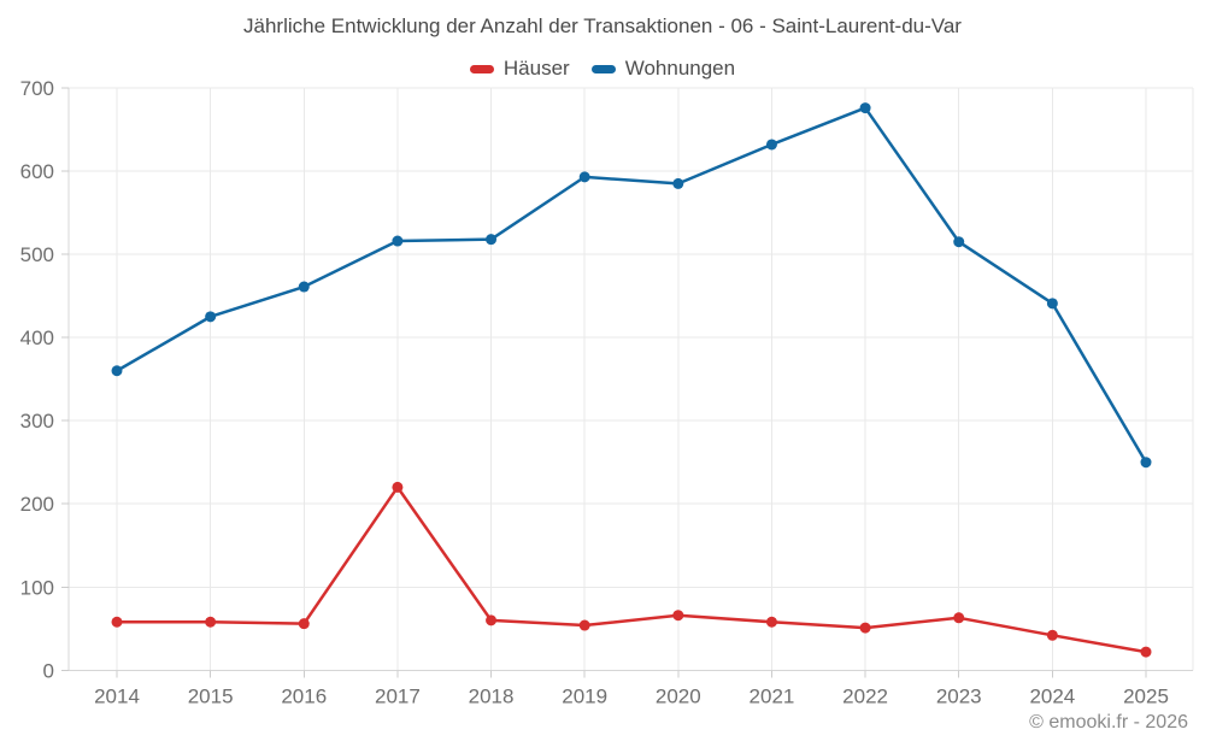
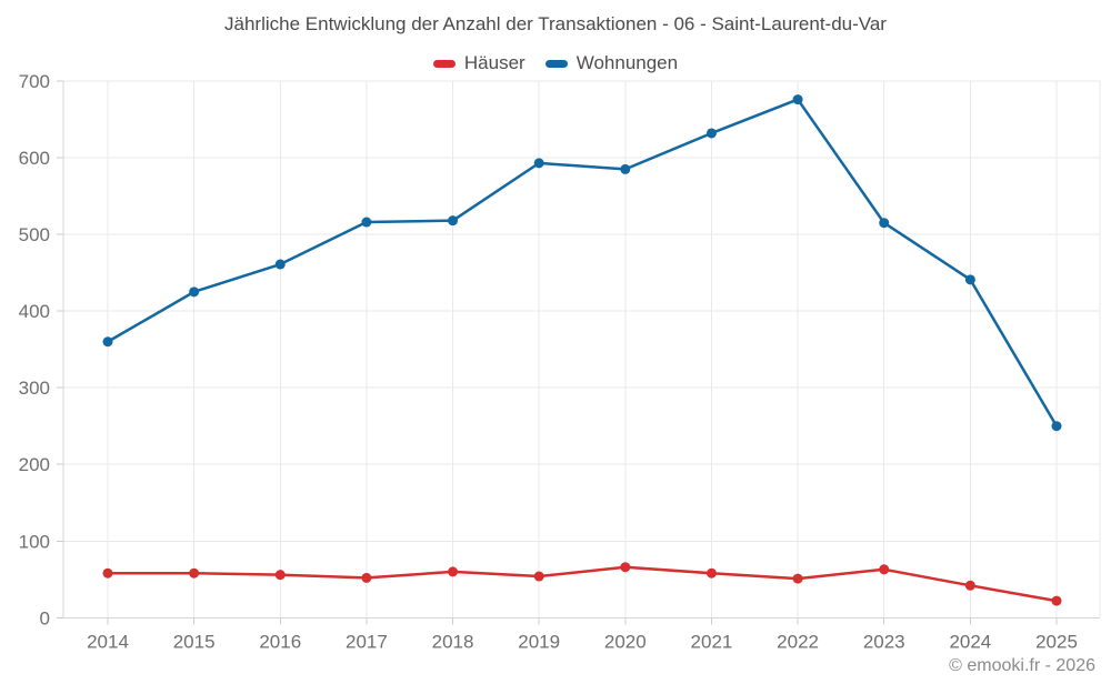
Häuser/2017: 220 -> 50
